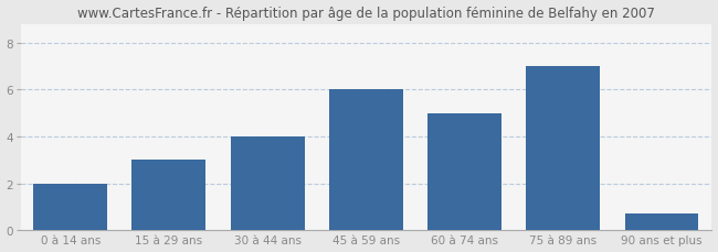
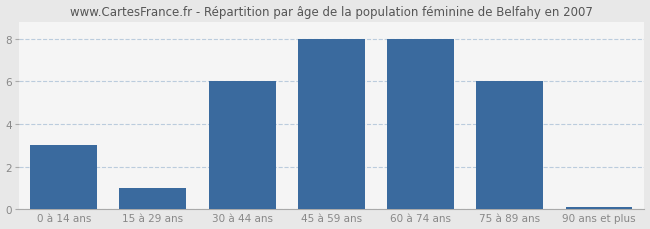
0 à 14 ans: 2.0 -> 3.0
15 à 29 ans: 3.0 -> 1.0
30 à 44 ans: 4.0 -> 6.0
45 à 59 ans: 6.0 -> 8.0
60 à 74 ans: 5.0 -> 8.0
75 à 89 ans: 7.0 -> 6.0
90 ans et plus: 0.7 -> 0.1
